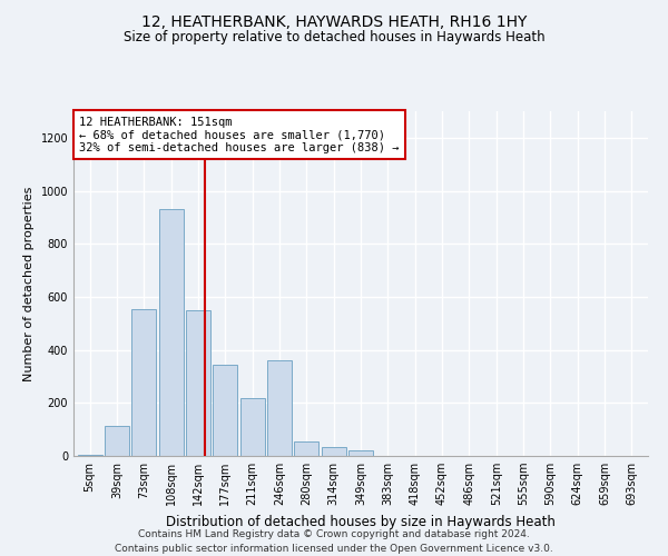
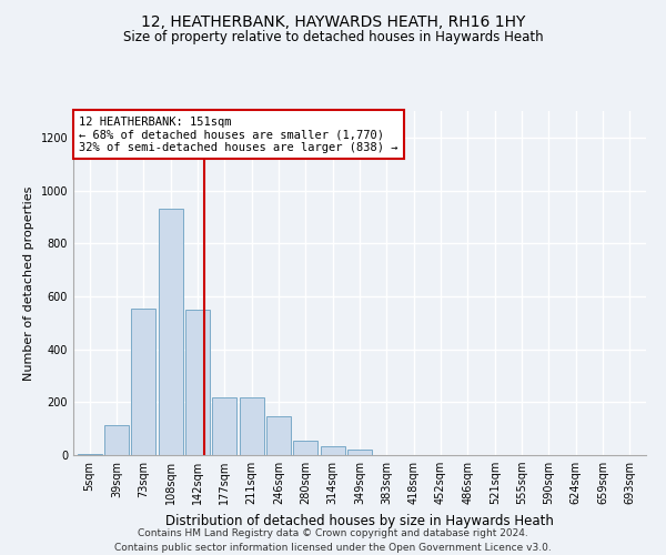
177sqm: 345 -> 220
246sqm: 360 -> 145
